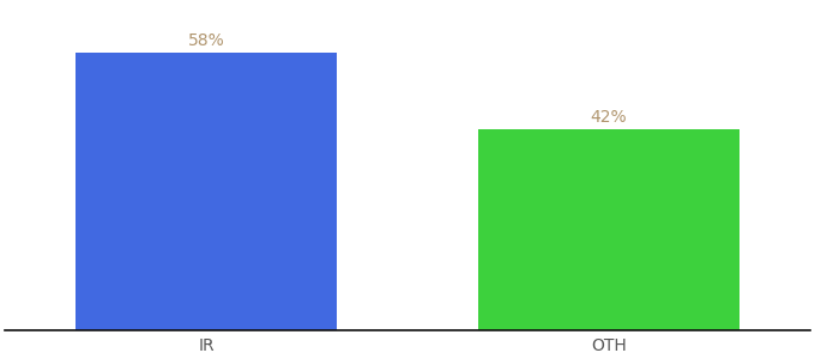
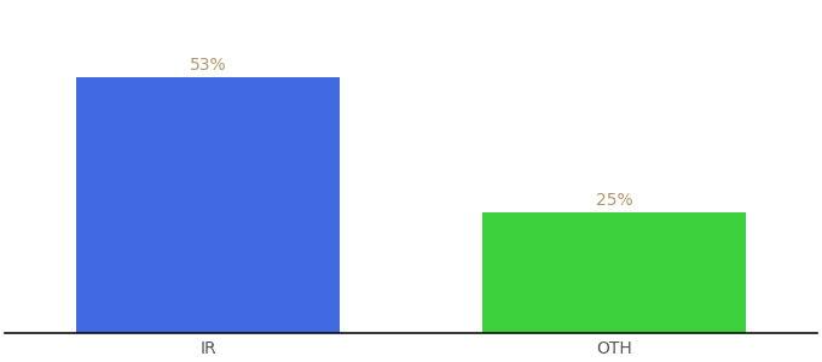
IR: 58% -> 53%
OTH: 42% -> 25%
